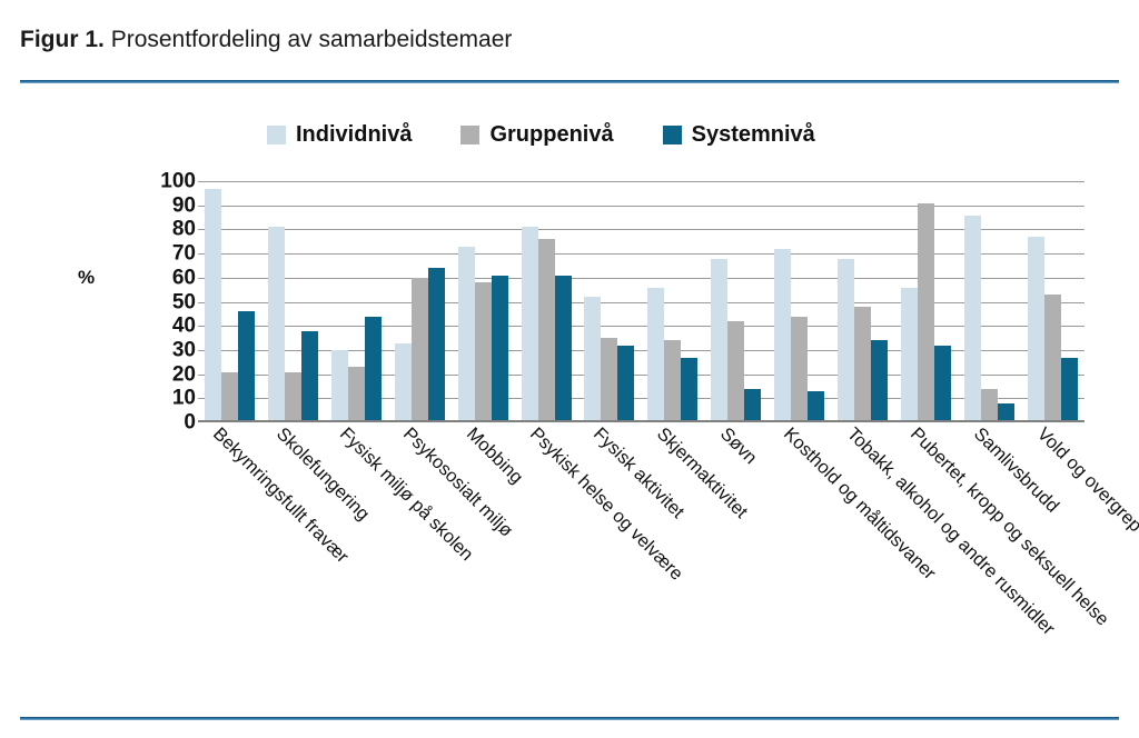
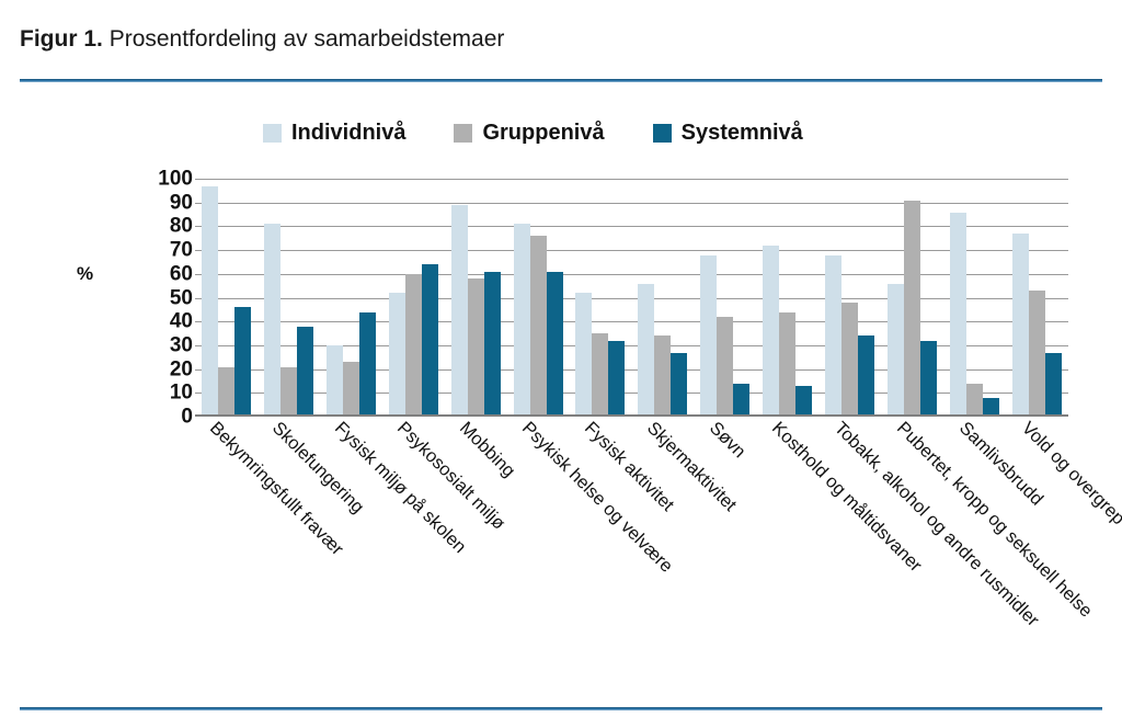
Individnivå/Psykososialt miljø: 32 -> 51
Individnivå/Mobbing: 72 -> 88
